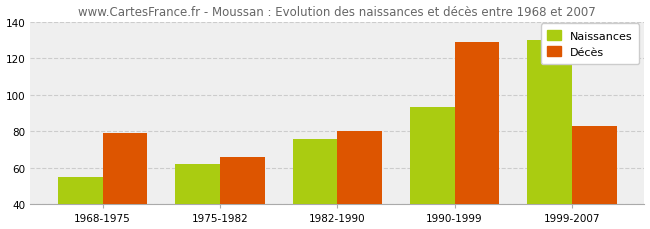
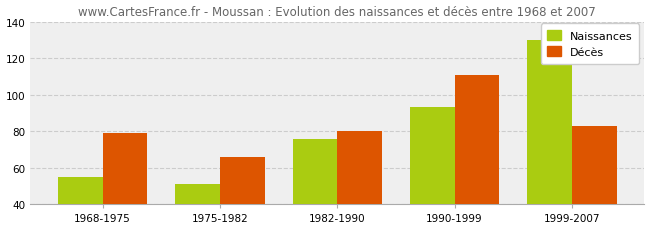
Naissances/1975-1982: 62 -> 51
Décès/1990-1999: 129 -> 111
